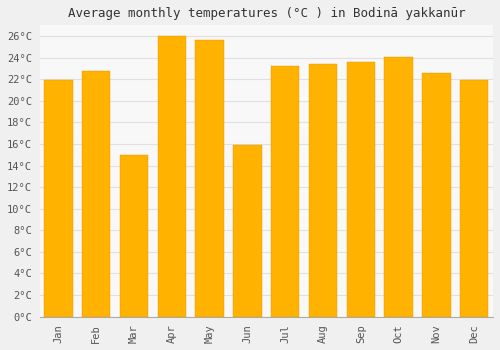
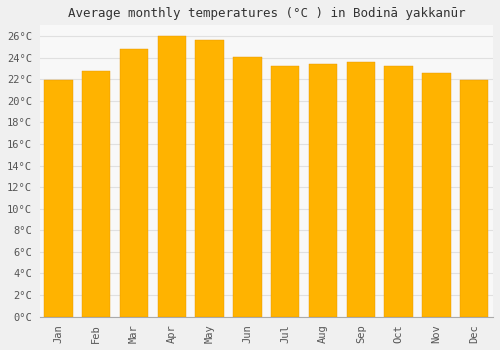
Mar: 15.0°C -> 24.8°C
Jun: 15.9°C -> 24.1°C
Oct: 24.1°C -> 23.2°C
